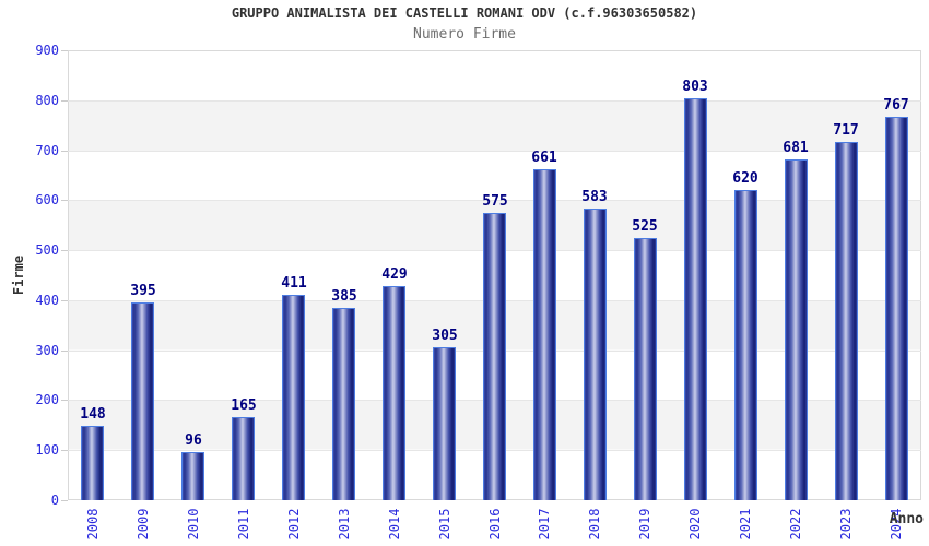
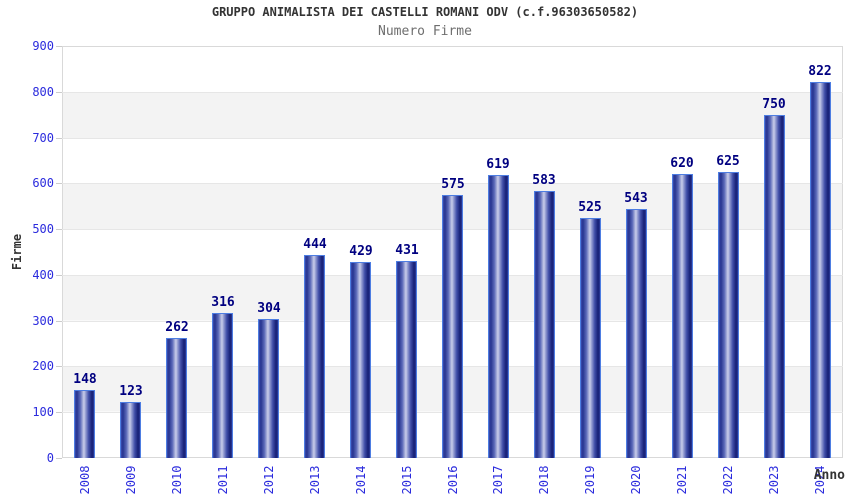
2009: 395 -> 123
2010: 96 -> 262
2011: 165 -> 316
2012: 411 -> 304
2013: 385 -> 444
2015: 305 -> 431
2017: 661 -> 619
2020: 803 -> 543
2022: 681 -> 625
2023: 717 -> 750
2024: 767 -> 822
